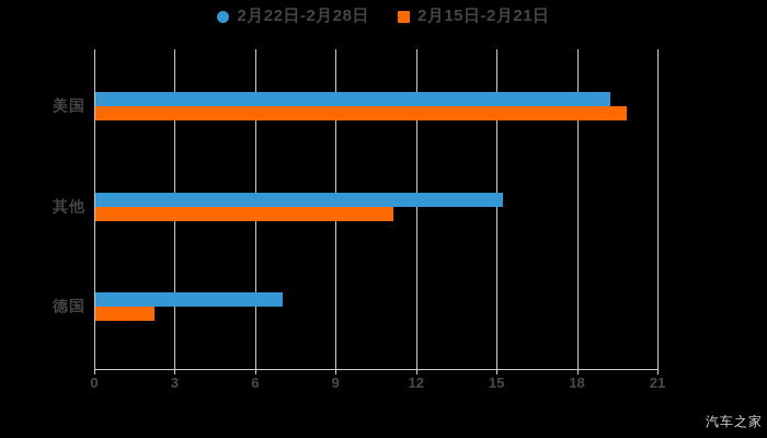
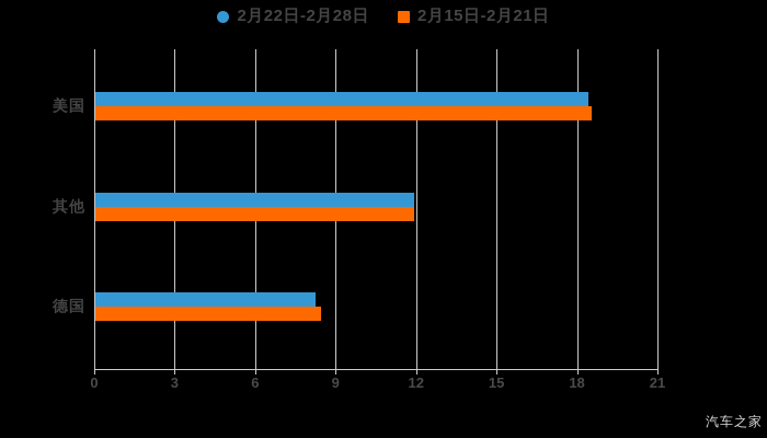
2月22日-2月28日/美国: 19.2 -> 18.4
2月15日-2月21日/美国: 19.8 -> 18.5
2月22日-2月28日/其他: 15.2 -> 11.9
2月15日-2月21日/其他: 11.1 -> 11.9
2月22日-2月28日/德国: 7.0 -> 8.2
2月15日-2月21日/德国: 2.2 -> 8.4
